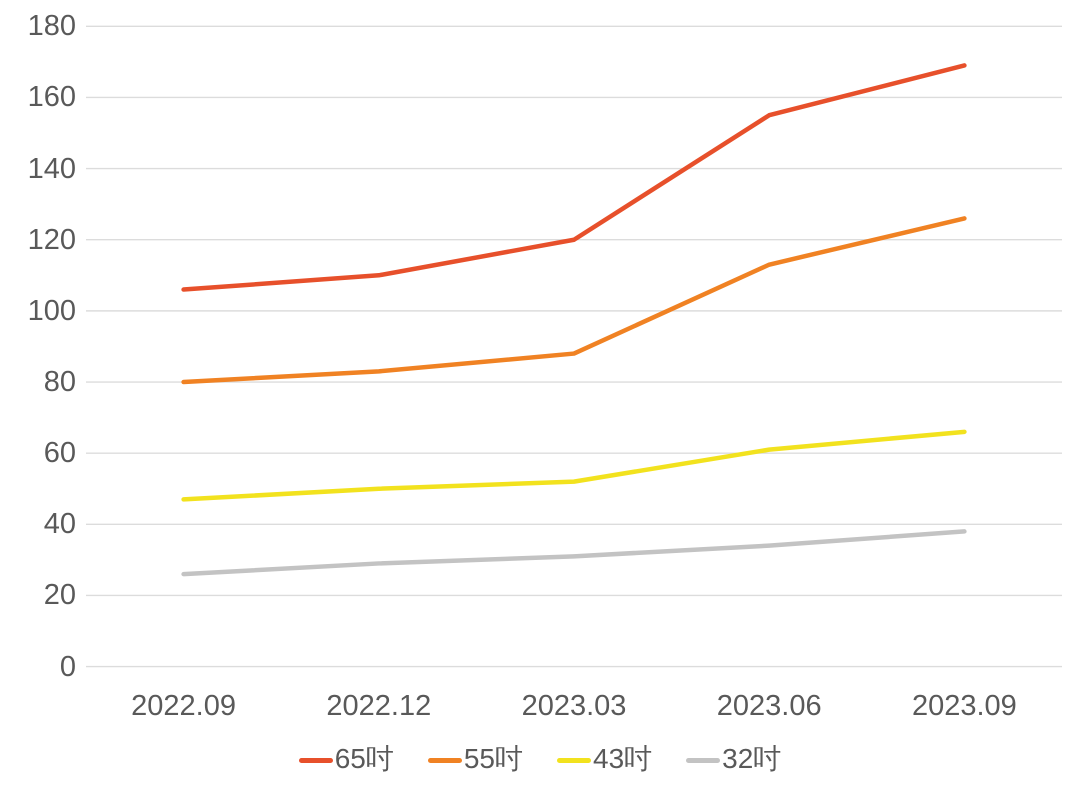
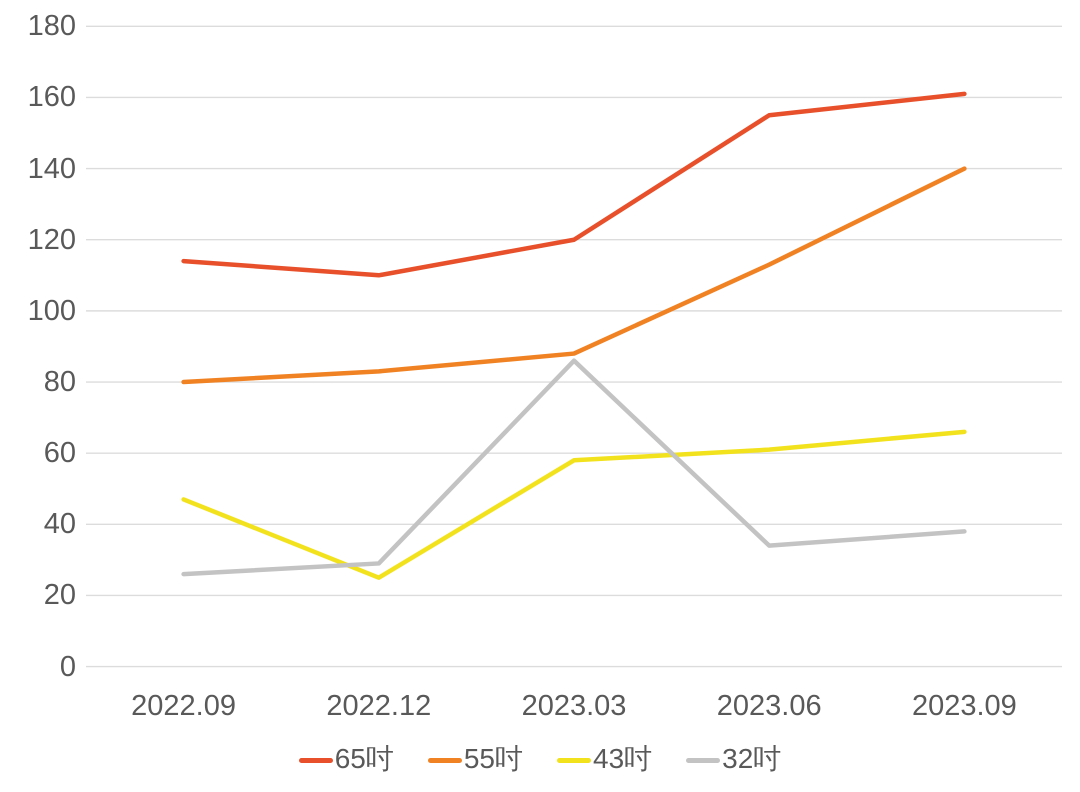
65吋/2022.09: 106 -> 114
43吋/2022.12: 50 -> 25
43吋/2023.03: 52 -> 58
32吋/2023.03: 31 -> 86
65吋/2023.09: 169 -> 161
55吋/2023.09: 126 -> 140
